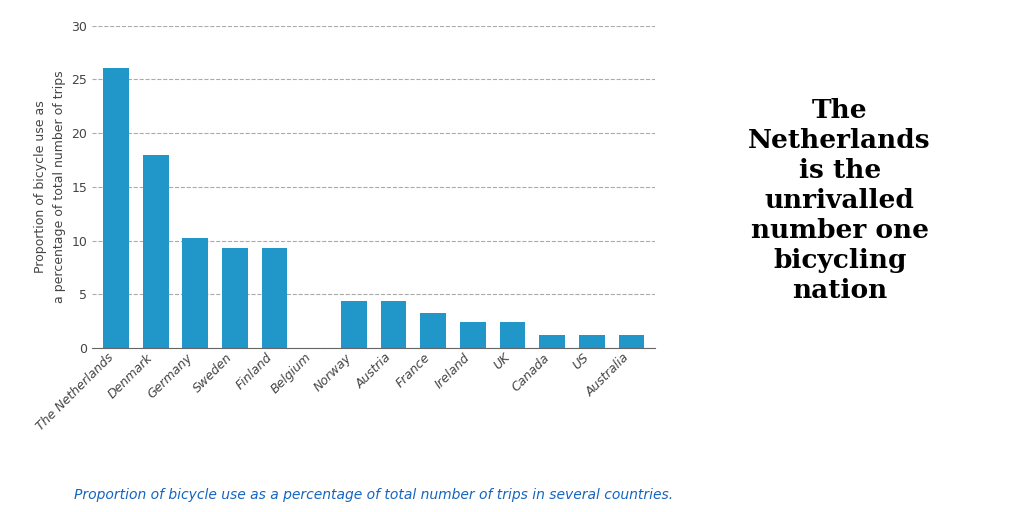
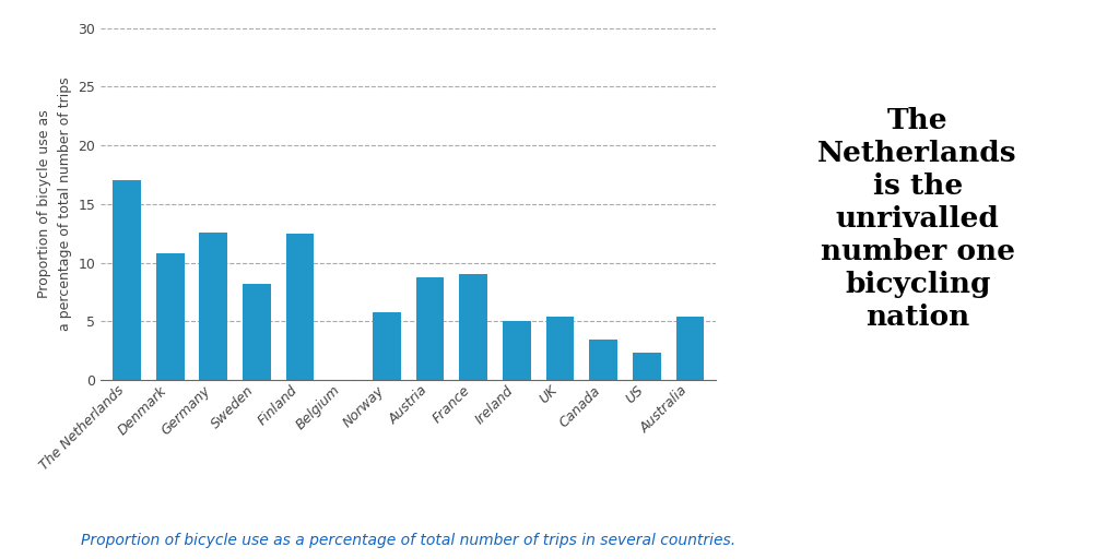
The Netherlands: 26.1 -> 17.0
Denmark: 18.0 -> 10.8
Germany: 10.2 -> 12.6
Sweden: 9.3 -> 8.2
Finland: 9.3 -> 12.5
Norway: 4.4 -> 5.8
Austria: 4.4 -> 8.8
France: 3.3 -> 9.0
Ireland: 2.4 -> 5.0
UK: 2.4 -> 5.4
Canada: 1.2 -> 3.5
US: 1.2 -> 2.3
Australia: 1.2 -> 5.4
